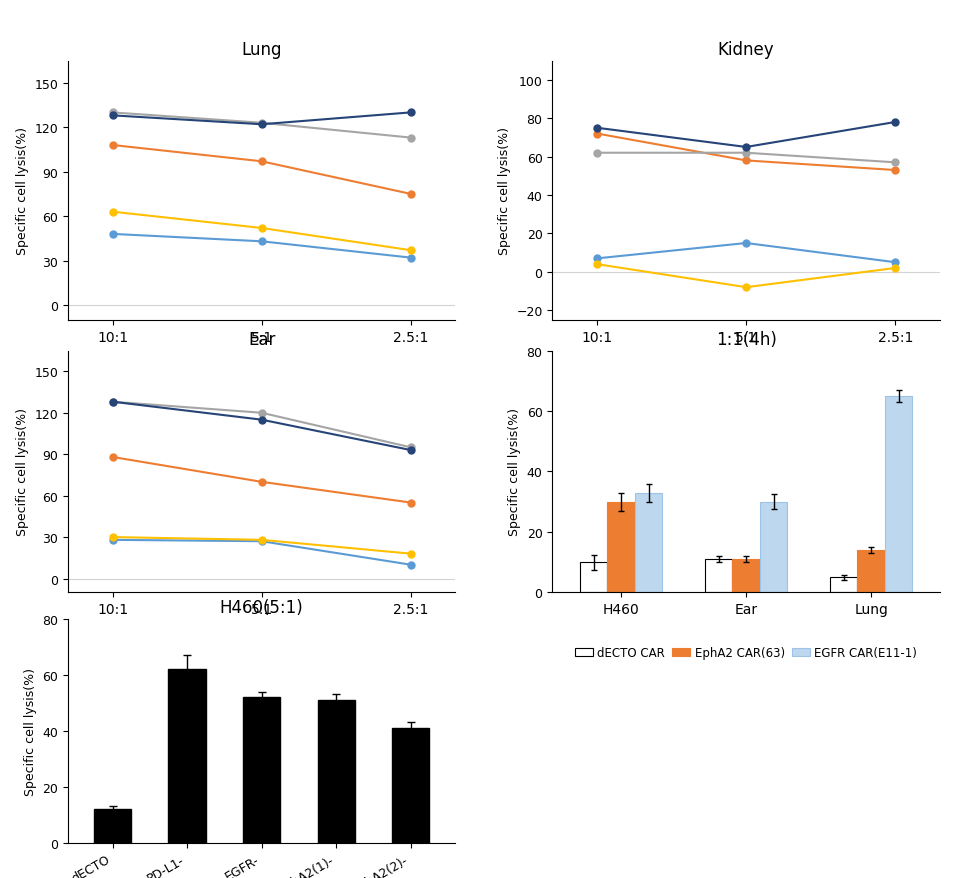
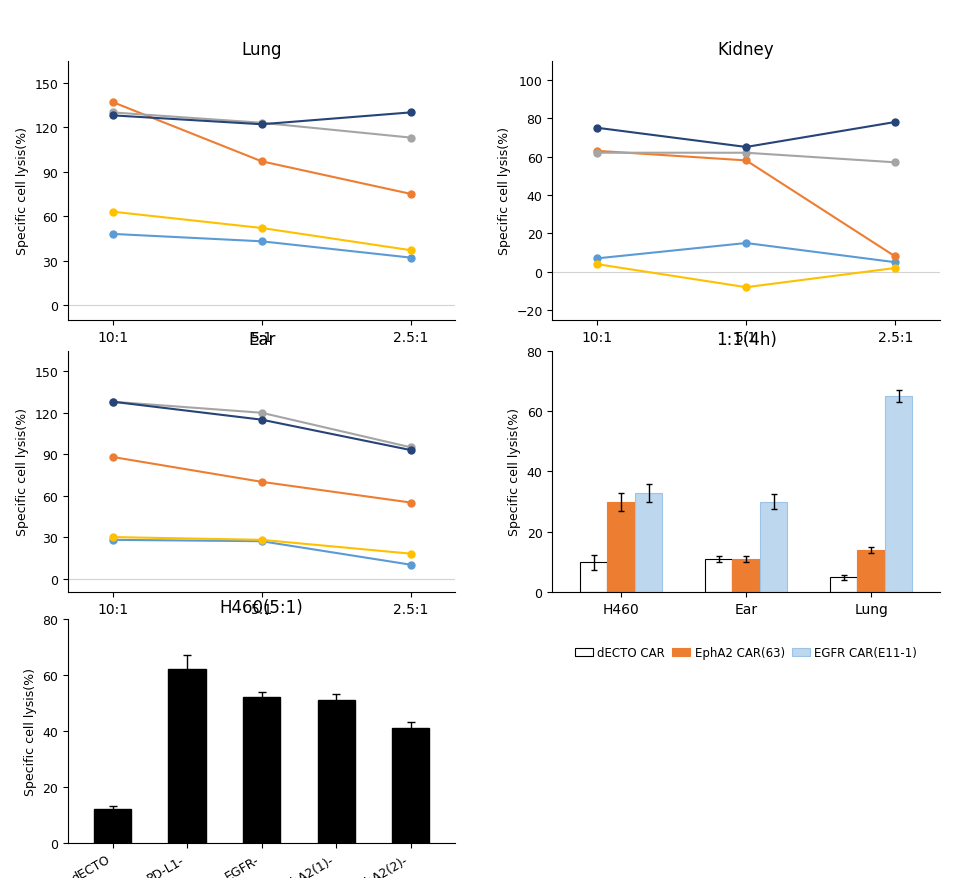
Lung/PD-L1-/10:1: 108 -> 137
Kidney/PD-L1-/10:1: 72 -> 63
Kidney/PD-L1-/2.5:1: 53 -> 8
